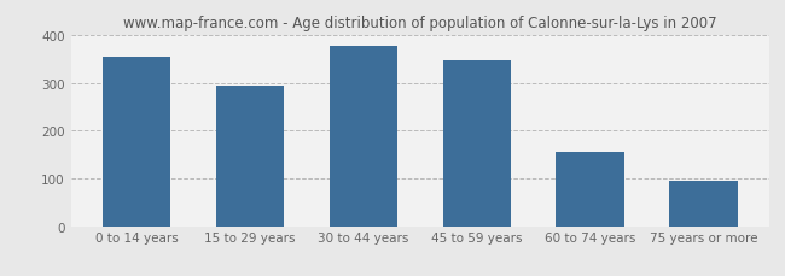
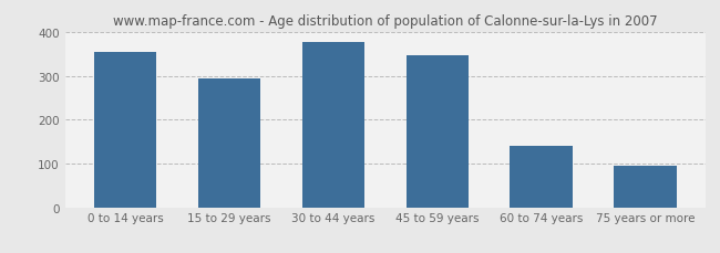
60 to 74 years: 155 -> 141
